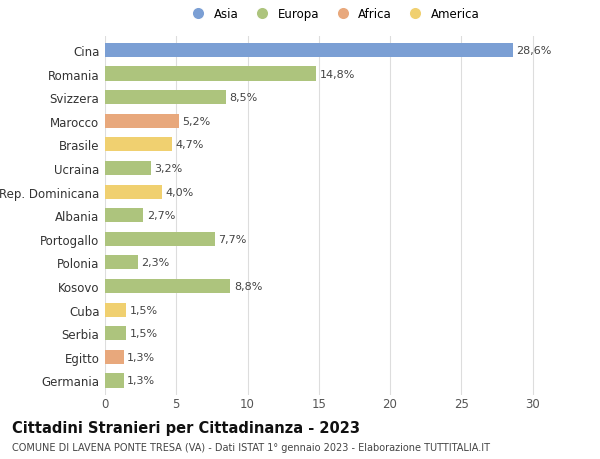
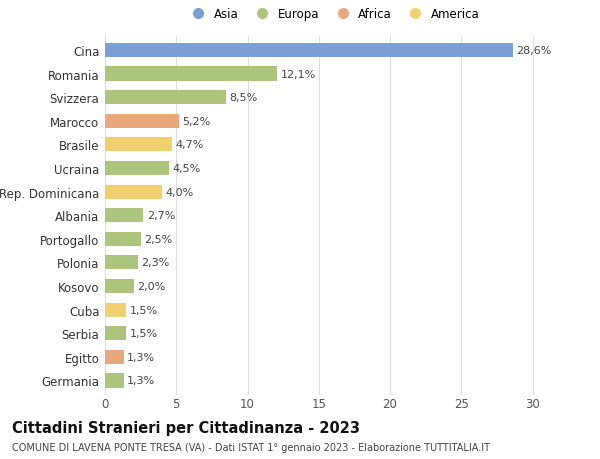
Romania: 14,8% -> 12,1%
Ucraina: 3,2% -> 4,5%
Portogallo: 7,7% -> 2,5%
Kosovo: 8,8% -> 2,0%
